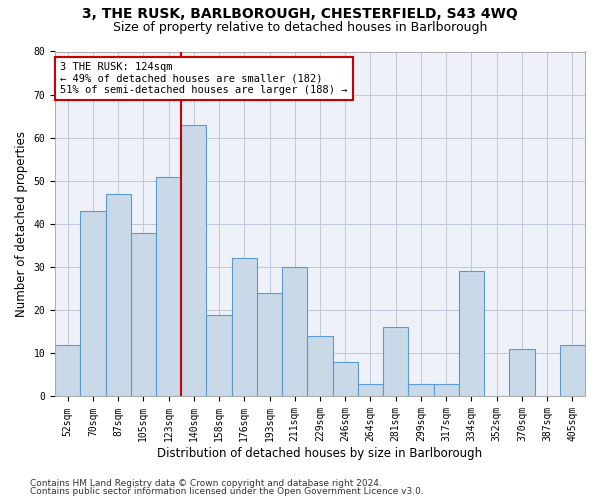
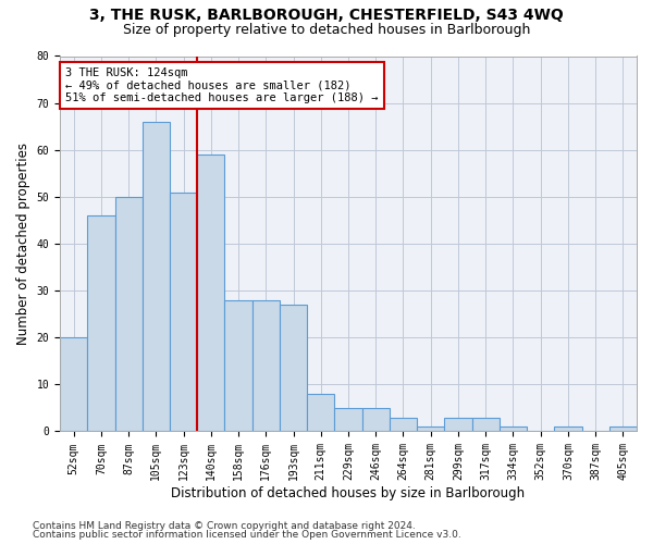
52sqm: 12 -> 20
70sqm: 43 -> 46
87sqm: 47 -> 50
105sqm: 38 -> 66
140sqm: 63 -> 59
158sqm: 19 -> 28
176sqm: 32 -> 28
193sqm: 24 -> 27
211sqm: 30 -> 8
229sqm: 14 -> 5
246sqm: 8 -> 5
281sqm: 16 -> 1
334sqm: 29 -> 1
370sqm: 11 -> 1
405sqm: 12 -> 1
